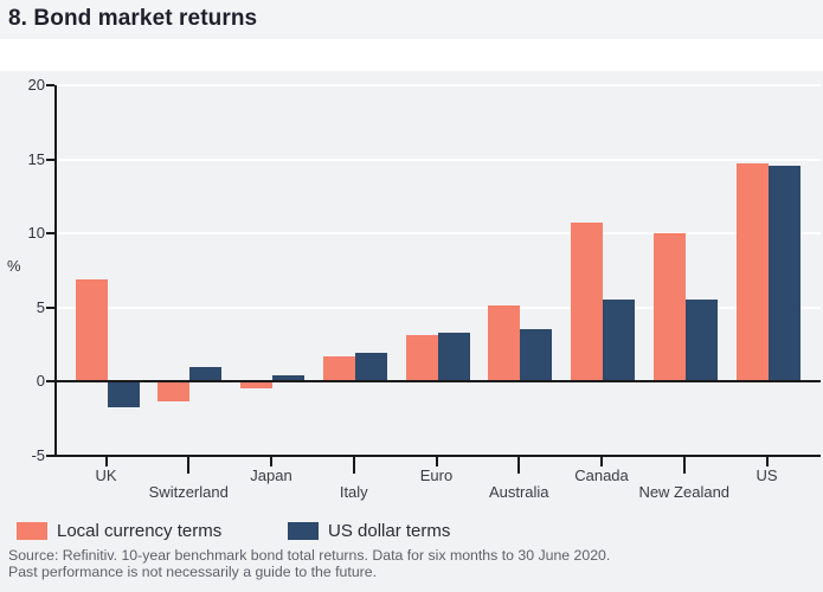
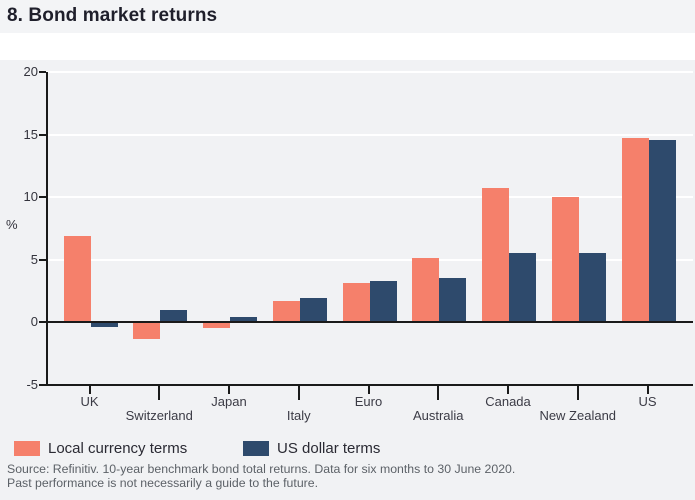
US dollar terms/UK: -1.7 -> -0.3
